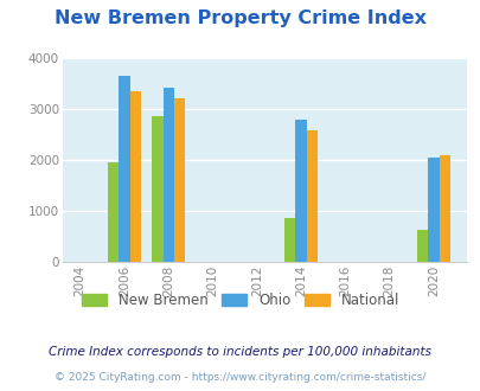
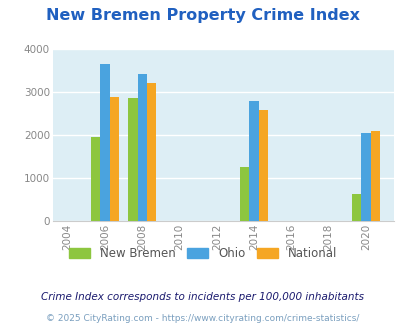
National/2006: 3350 -> 2900
New Bremen/2014: 860 -> 1250
